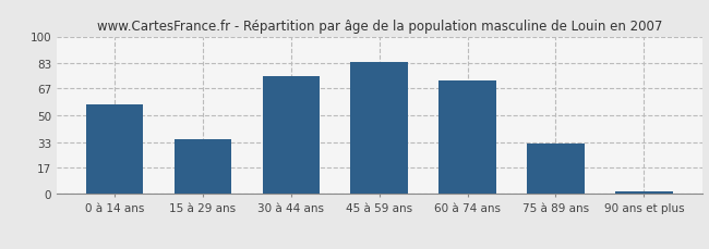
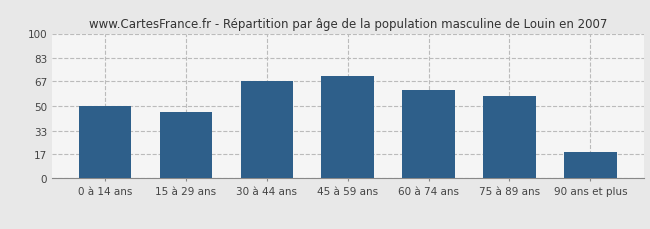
0 à 14 ans: 57 -> 50
15 à 29 ans: 35 -> 46
30 à 44 ans: 75 -> 67
45 à 59 ans: 84 -> 71
60 à 74 ans: 72 -> 61
75 à 89 ans: 32 -> 57
90 ans et plus: 2 -> 18
